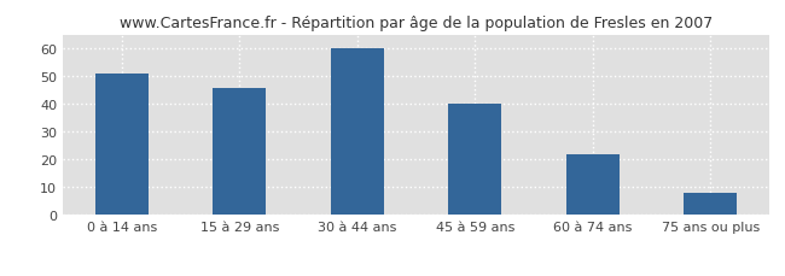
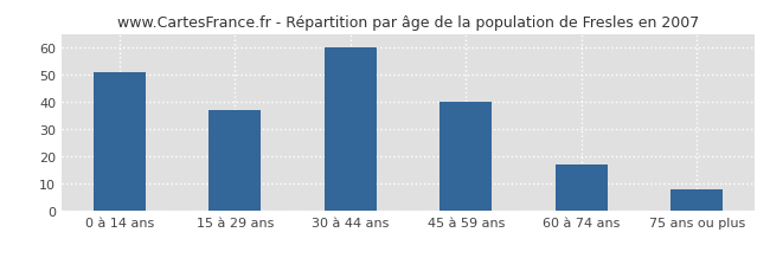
15 à 29 ans: 46 -> 37
60 à 74 ans: 22 -> 17
